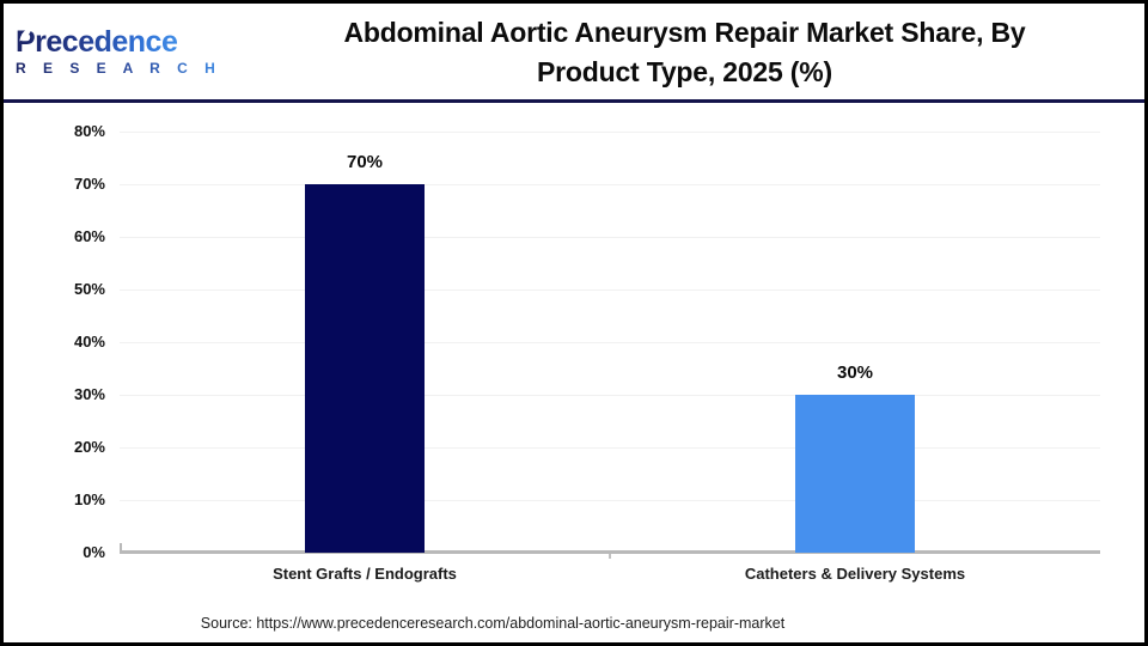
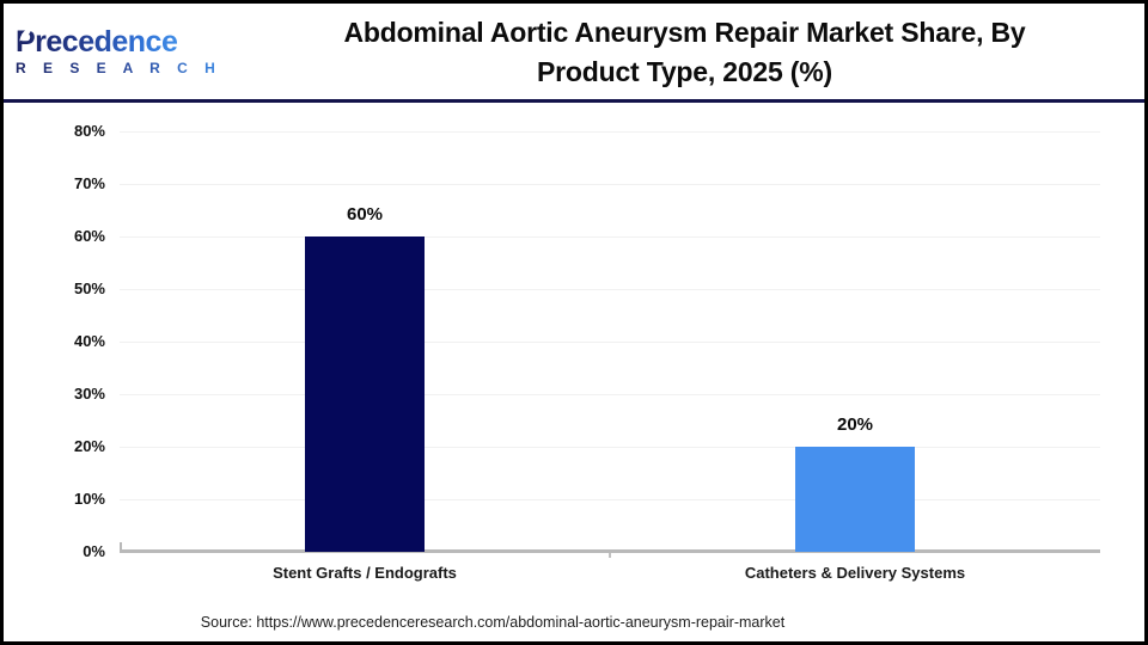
Stent Grafts / Endografts: 70% -> 60%
Catheters & Delivery Systems: 30% -> 20%
